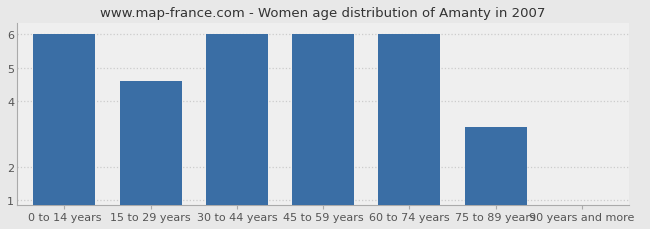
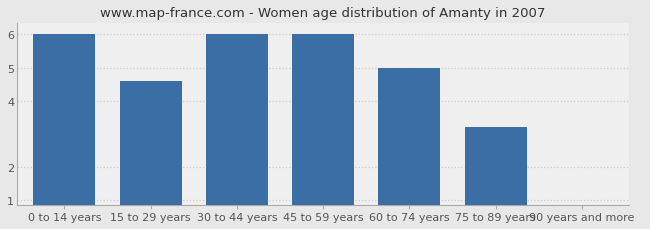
60 to 74 years: 6.00 -> 5.00
